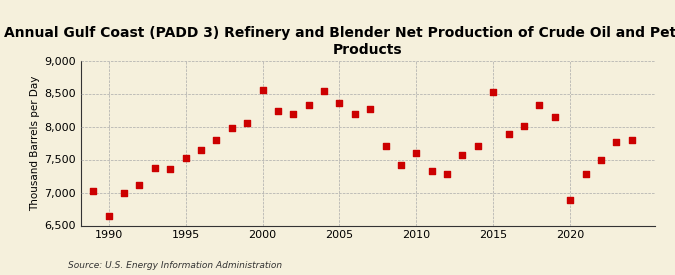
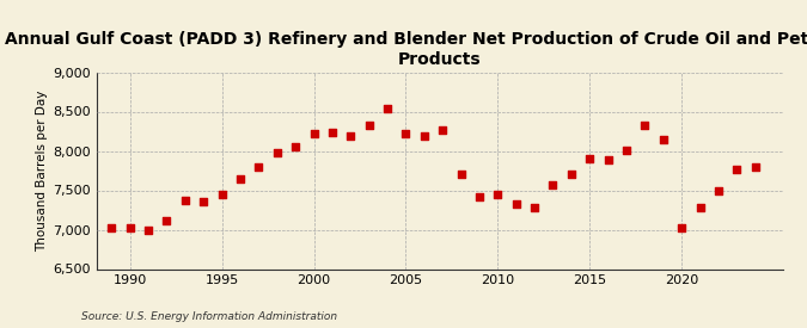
1990: 6,640 -> 7,020
1995: 7,520 -> 7,440
2000: 8,560 -> 8,220
2005: 8,360 -> 8,220
2010: 7,600 -> 7,450
2015: 8,520 -> 7,900
2020: 6,880 -> 7,020
